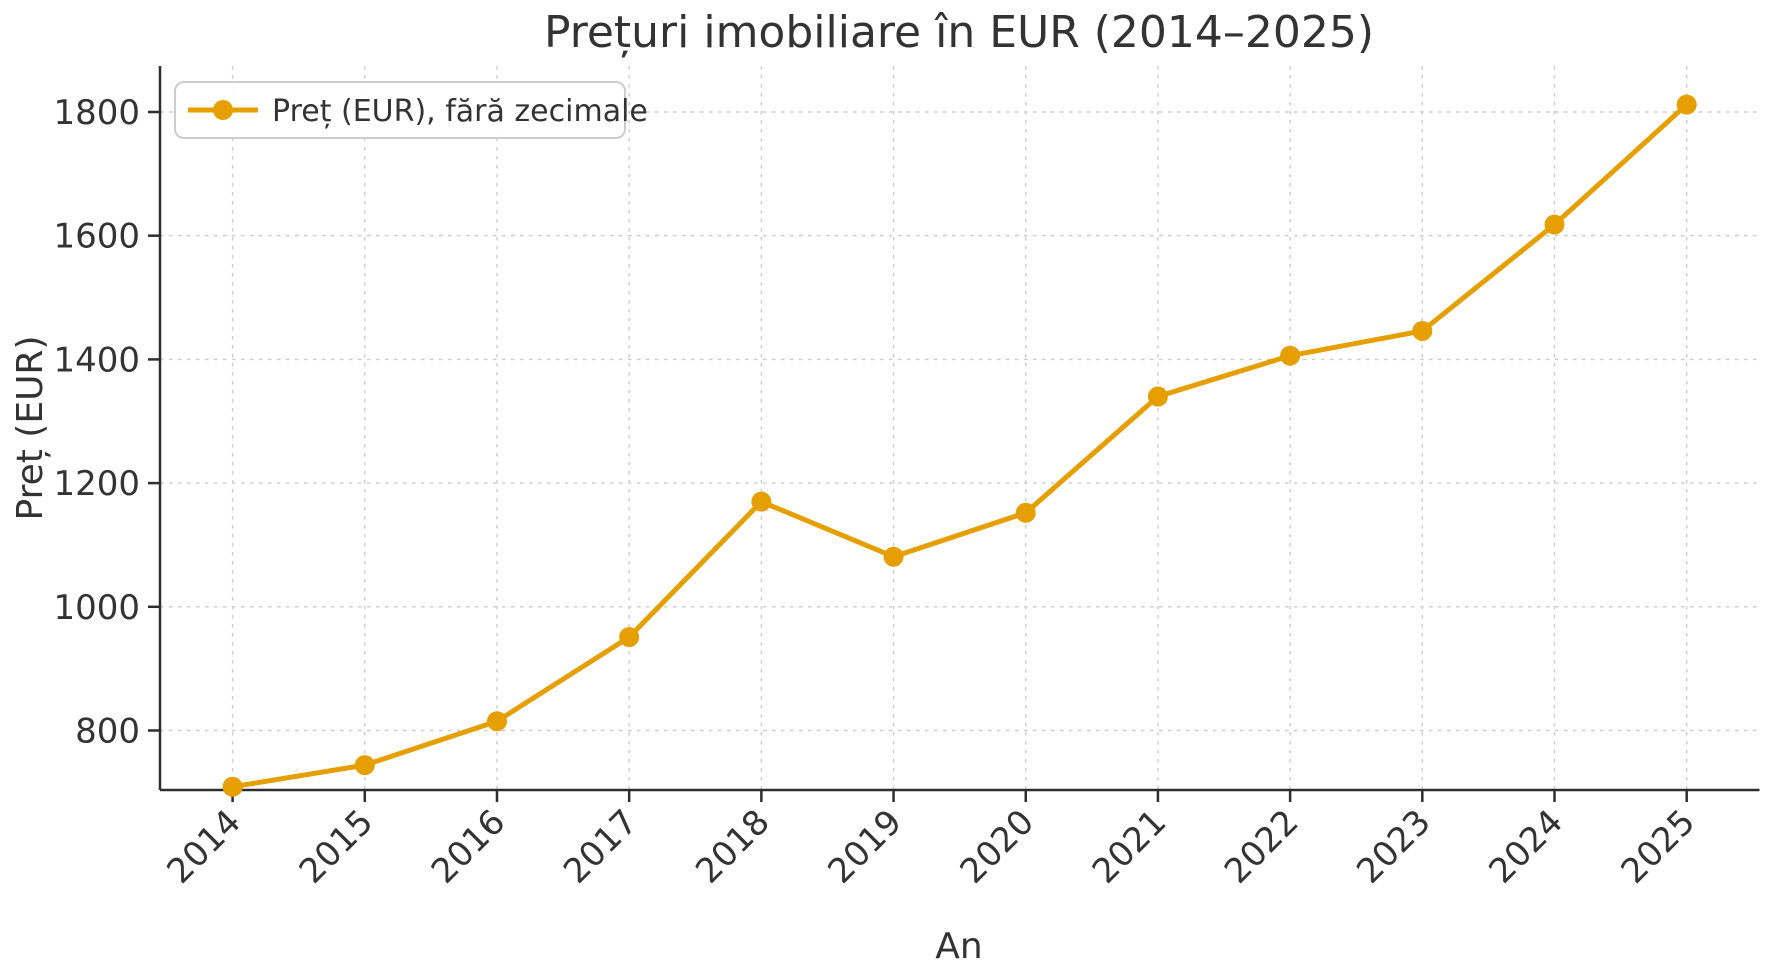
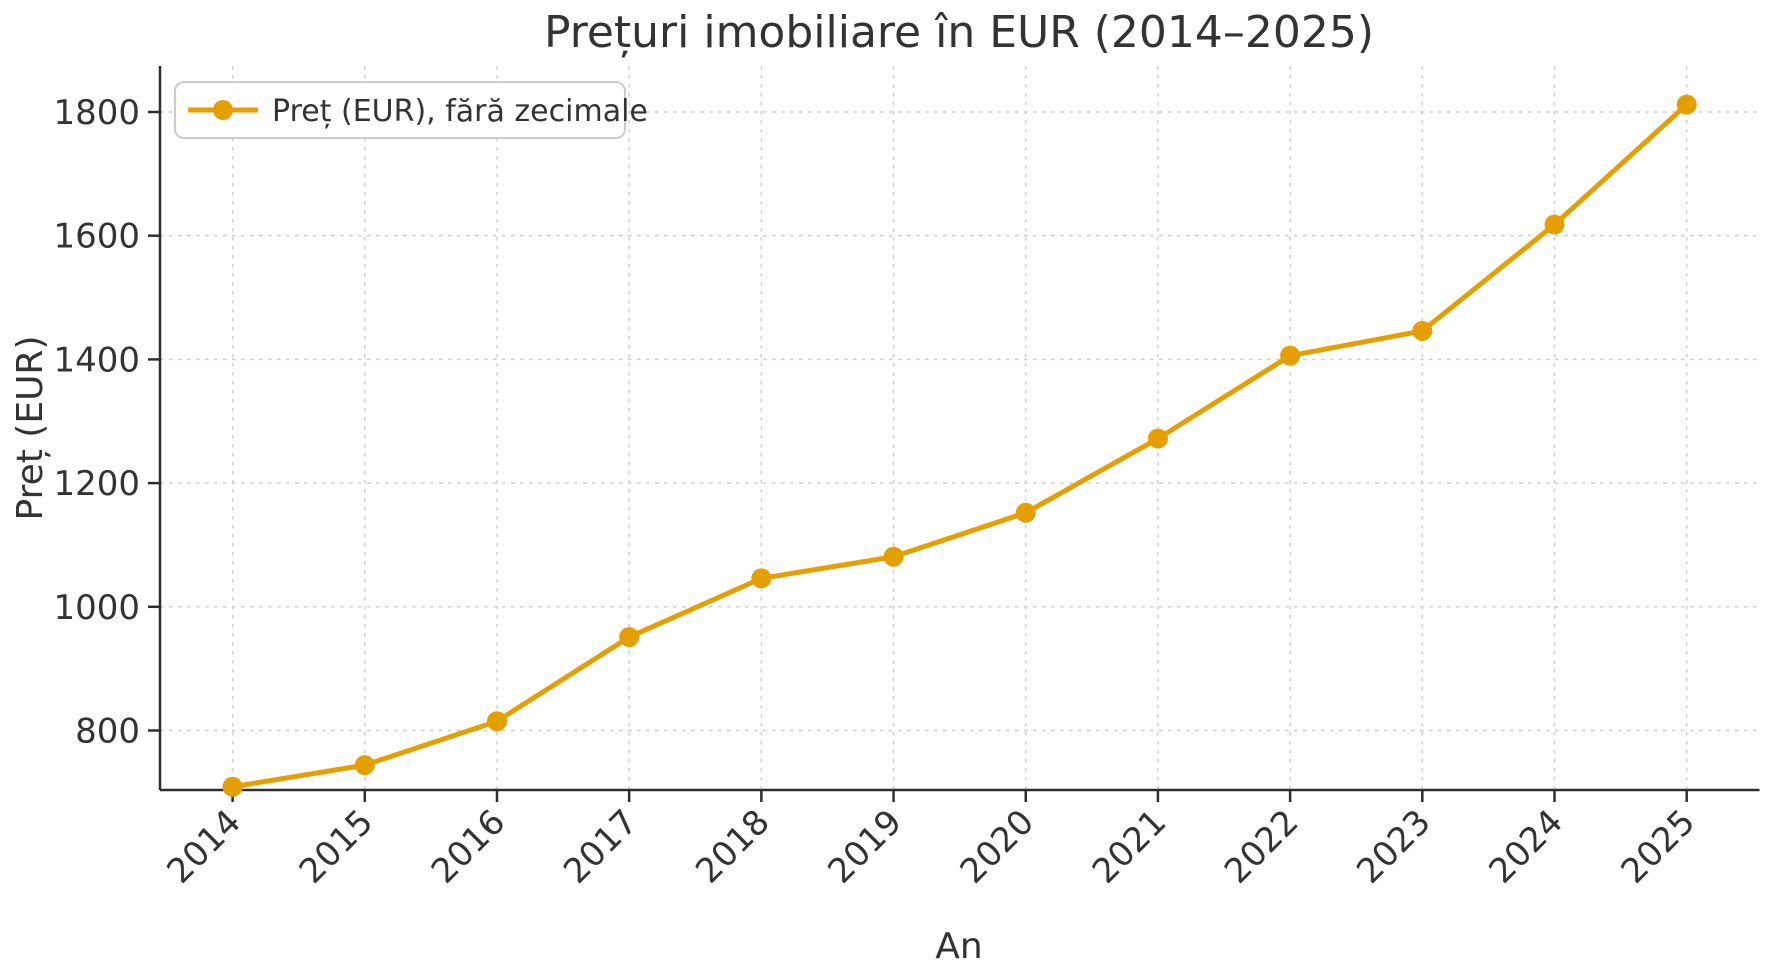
2018: 1170 -> 1050
2021: 1340 -> 1270
